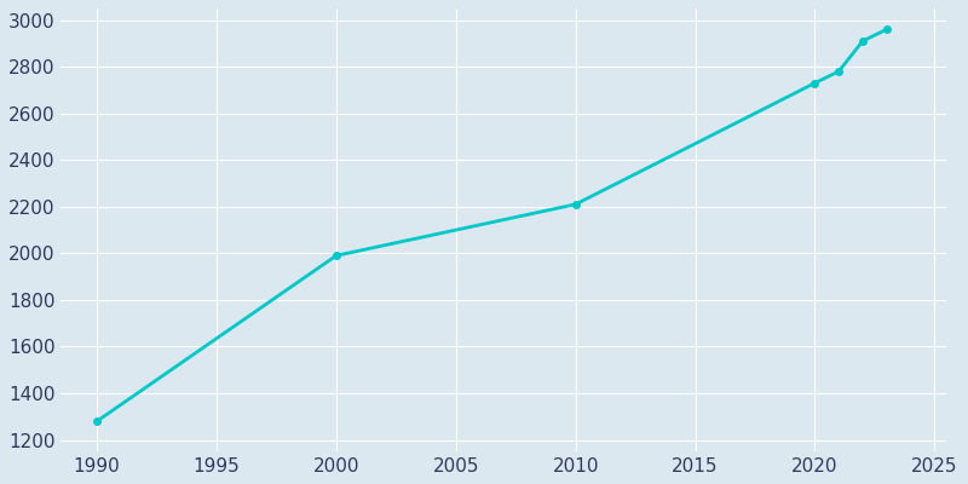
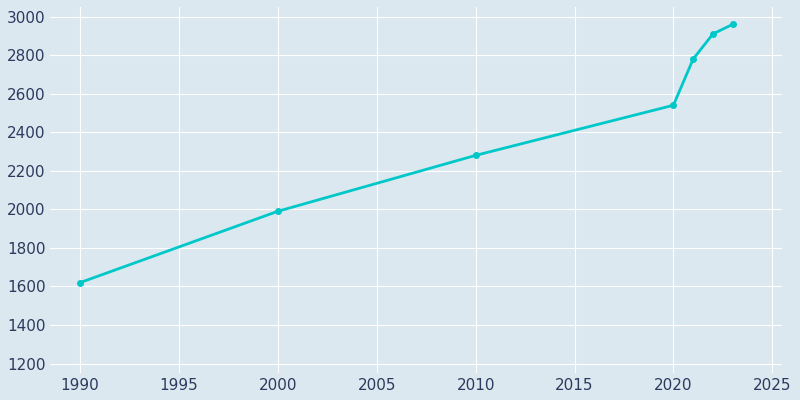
1990: 1280 -> 1620
2010: 2210 -> 2280
2020: 2730 -> 2540
